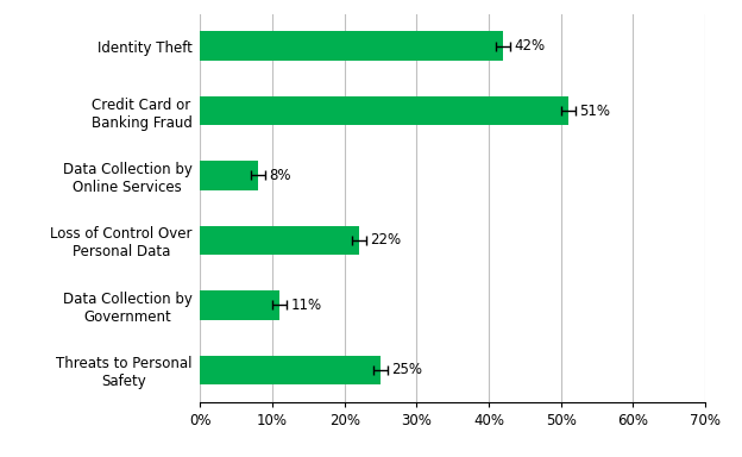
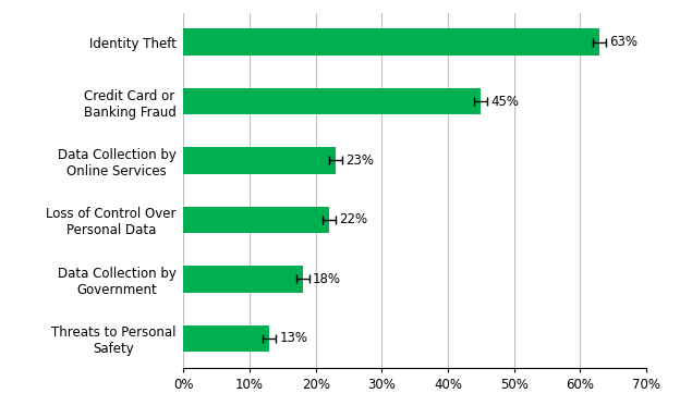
Identity Theft: 42% -> 63%
Credit Card or Banking Fraud: 51% -> 45%
Data Collection by Online Services: 8% -> 23%
Data Collection by Government: 11% -> 18%
Threats to Personal Safety: 25% -> 13%
